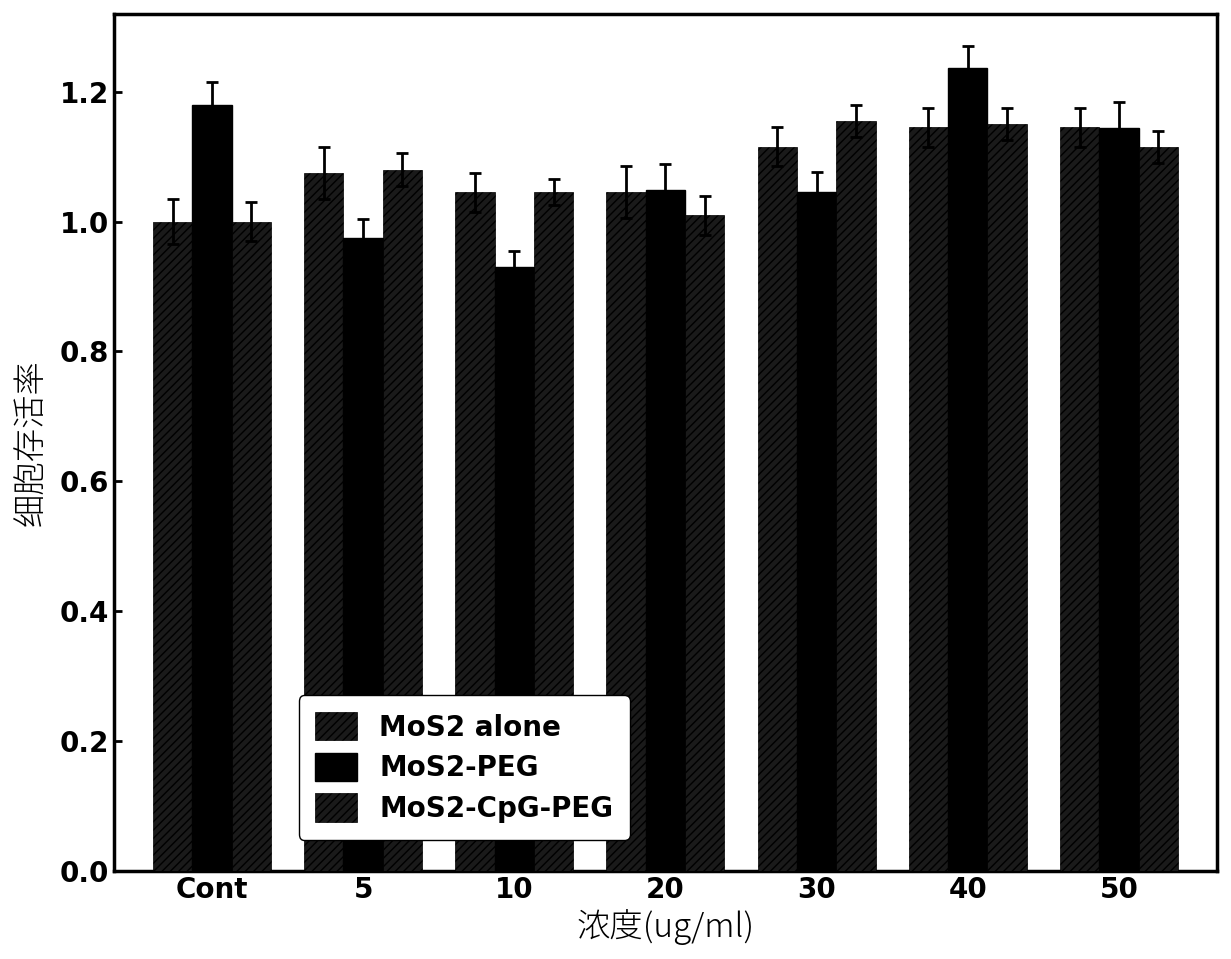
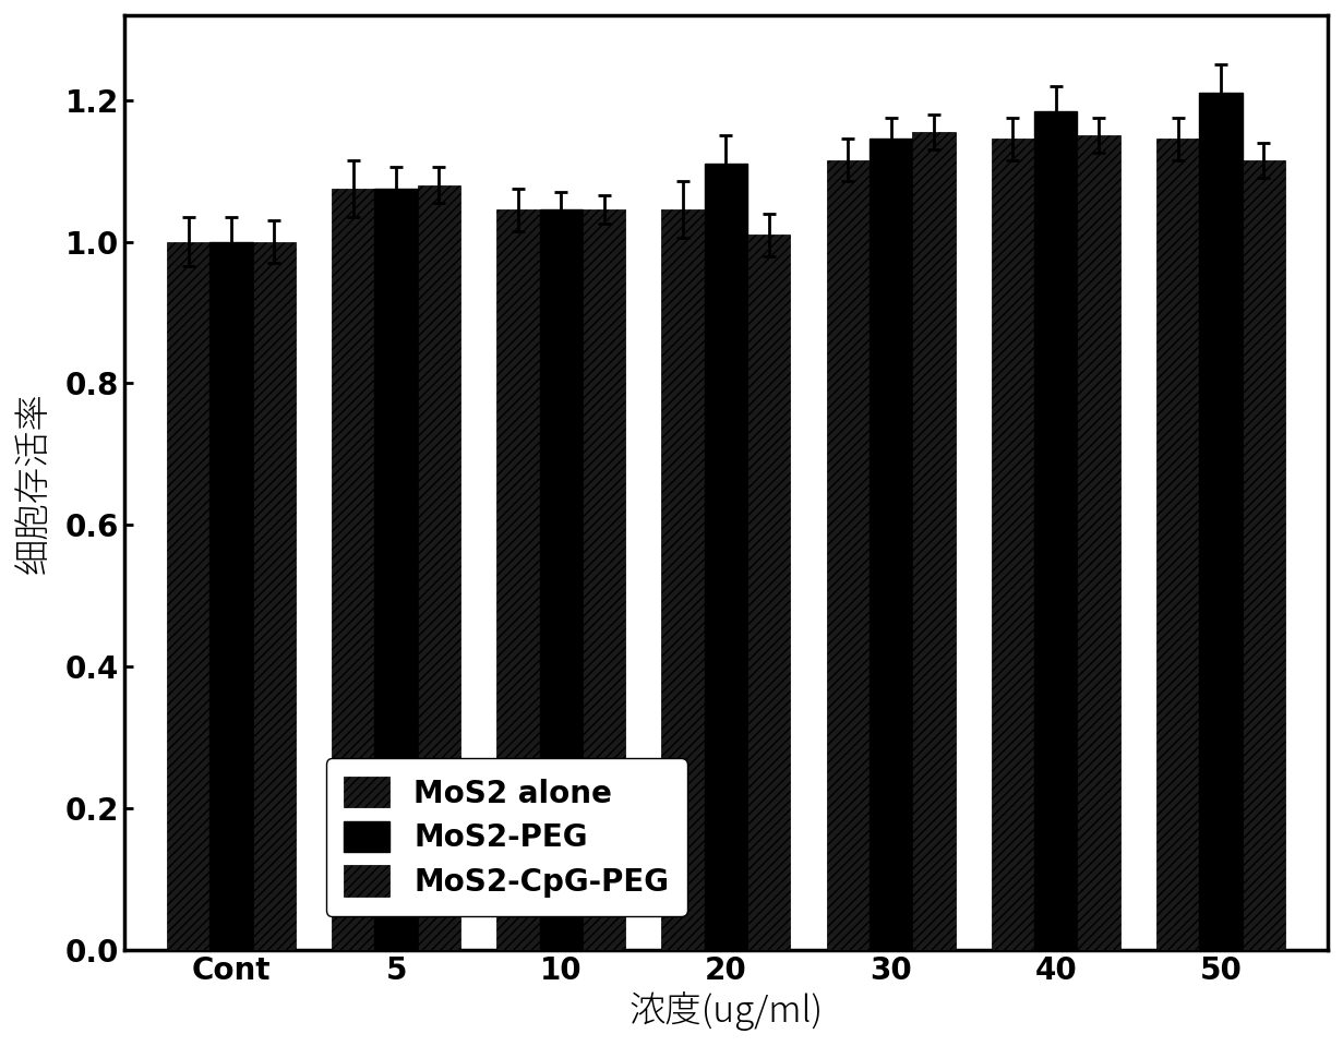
MoS2-PEG/Cont: 1.180 -> 1.000
MoS2-PEG/5: 0.974 -> 1.075
MoS2-PEG/10: 0.930 -> 1.045
MoS2-PEG/20: 1.048 -> 1.110
MoS2-PEG/30: 1.046 -> 1.145
MoS2-PEG/40: 1.236 -> 1.185
MoS2-PEG/50: 1.144 -> 1.210
